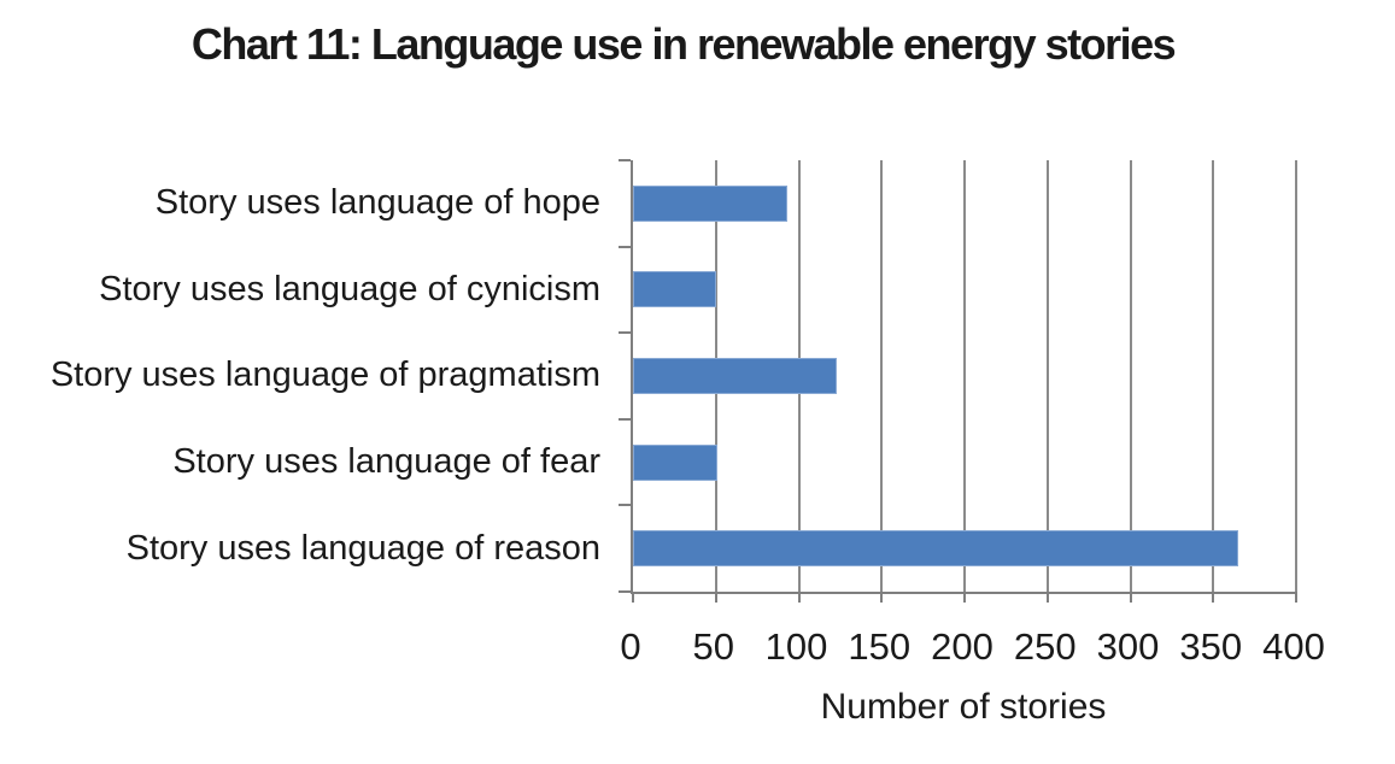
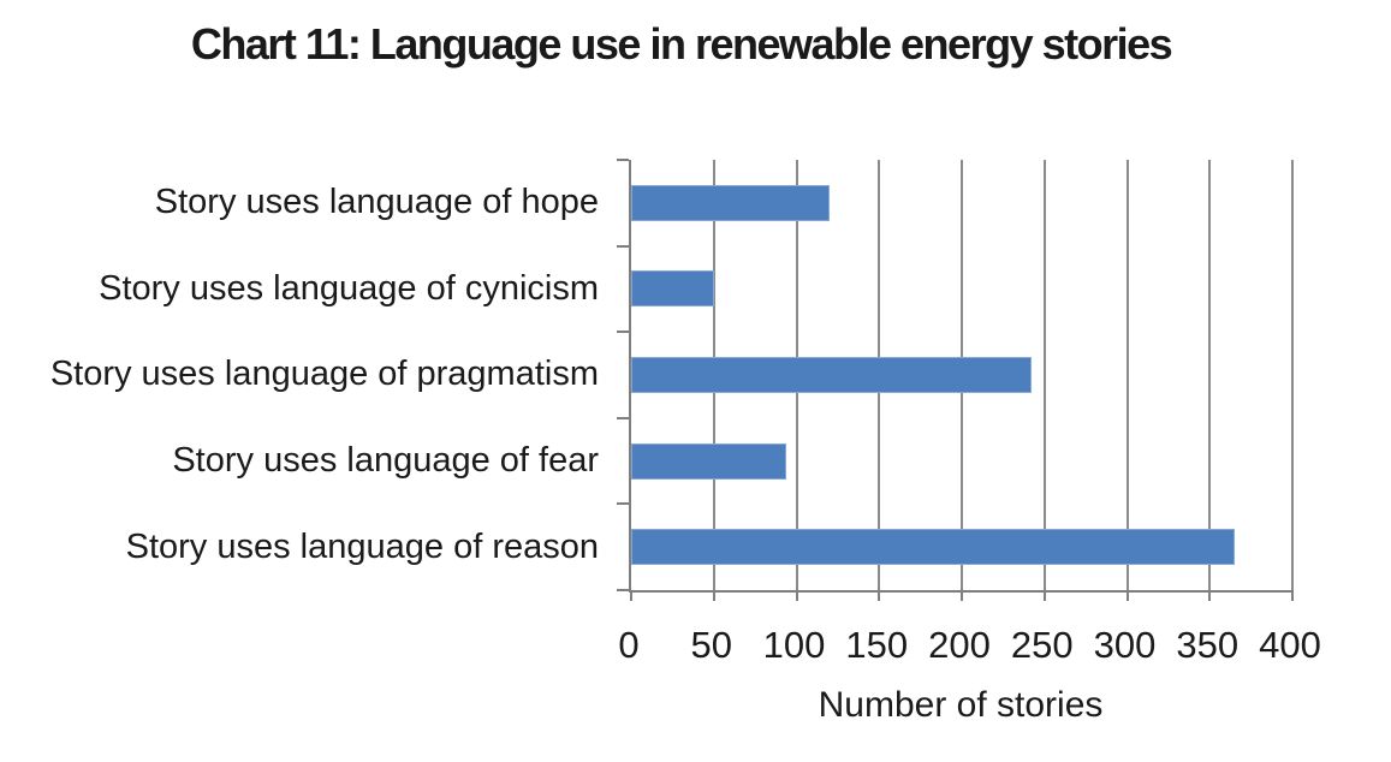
Story uses language of hope: 93 -> 120
Story uses language of pragmatism: 123 -> 242
Story uses language of fear: 51 -> 94
